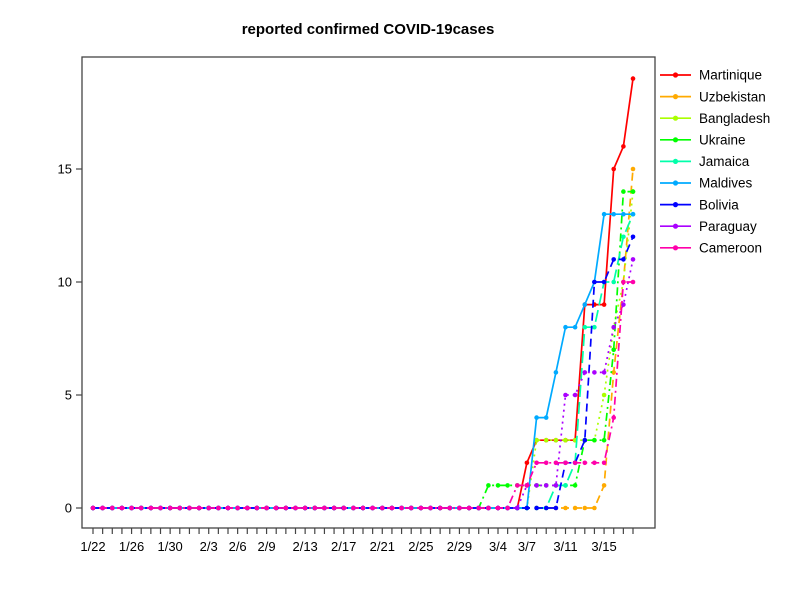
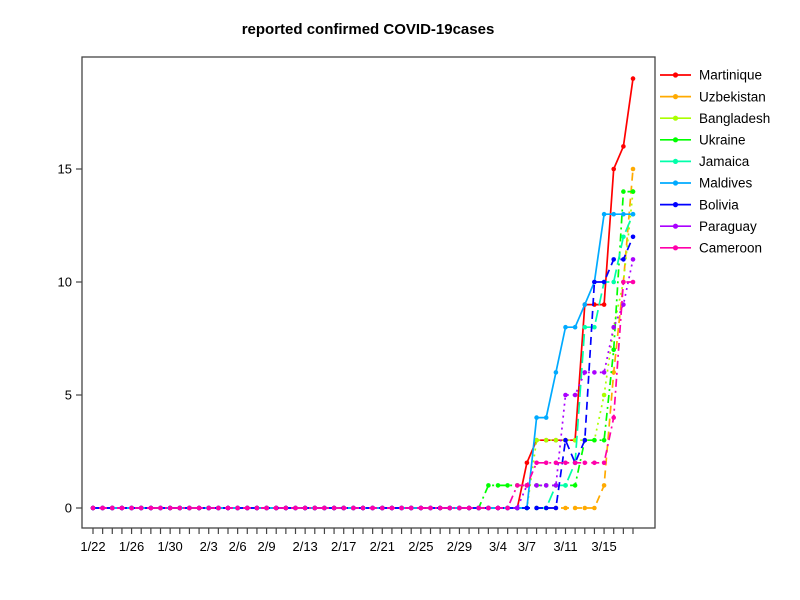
Bolivia/3/11: 2 -> 3
